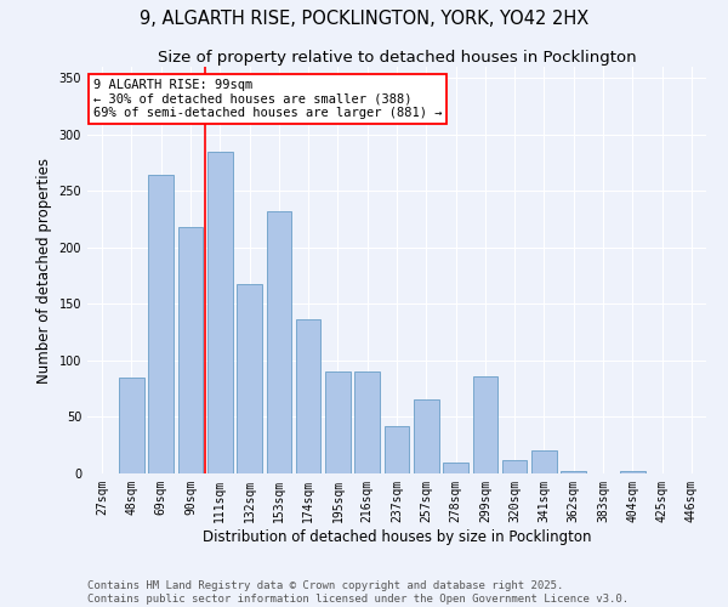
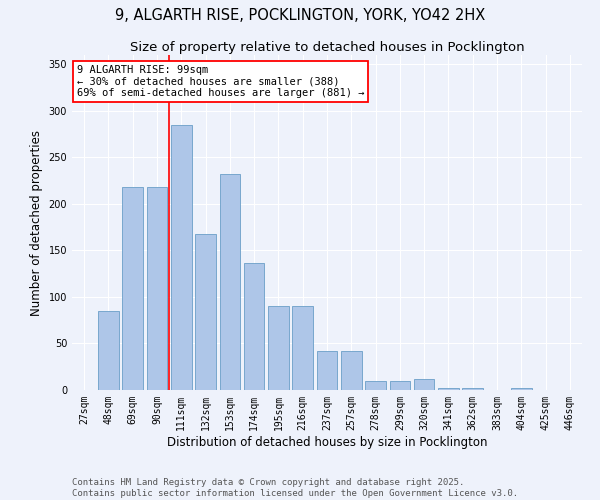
69sqm: 264 -> 218
257sqm: 66 -> 42
299sqm: 86 -> 10
341sqm: 20 -> 2
